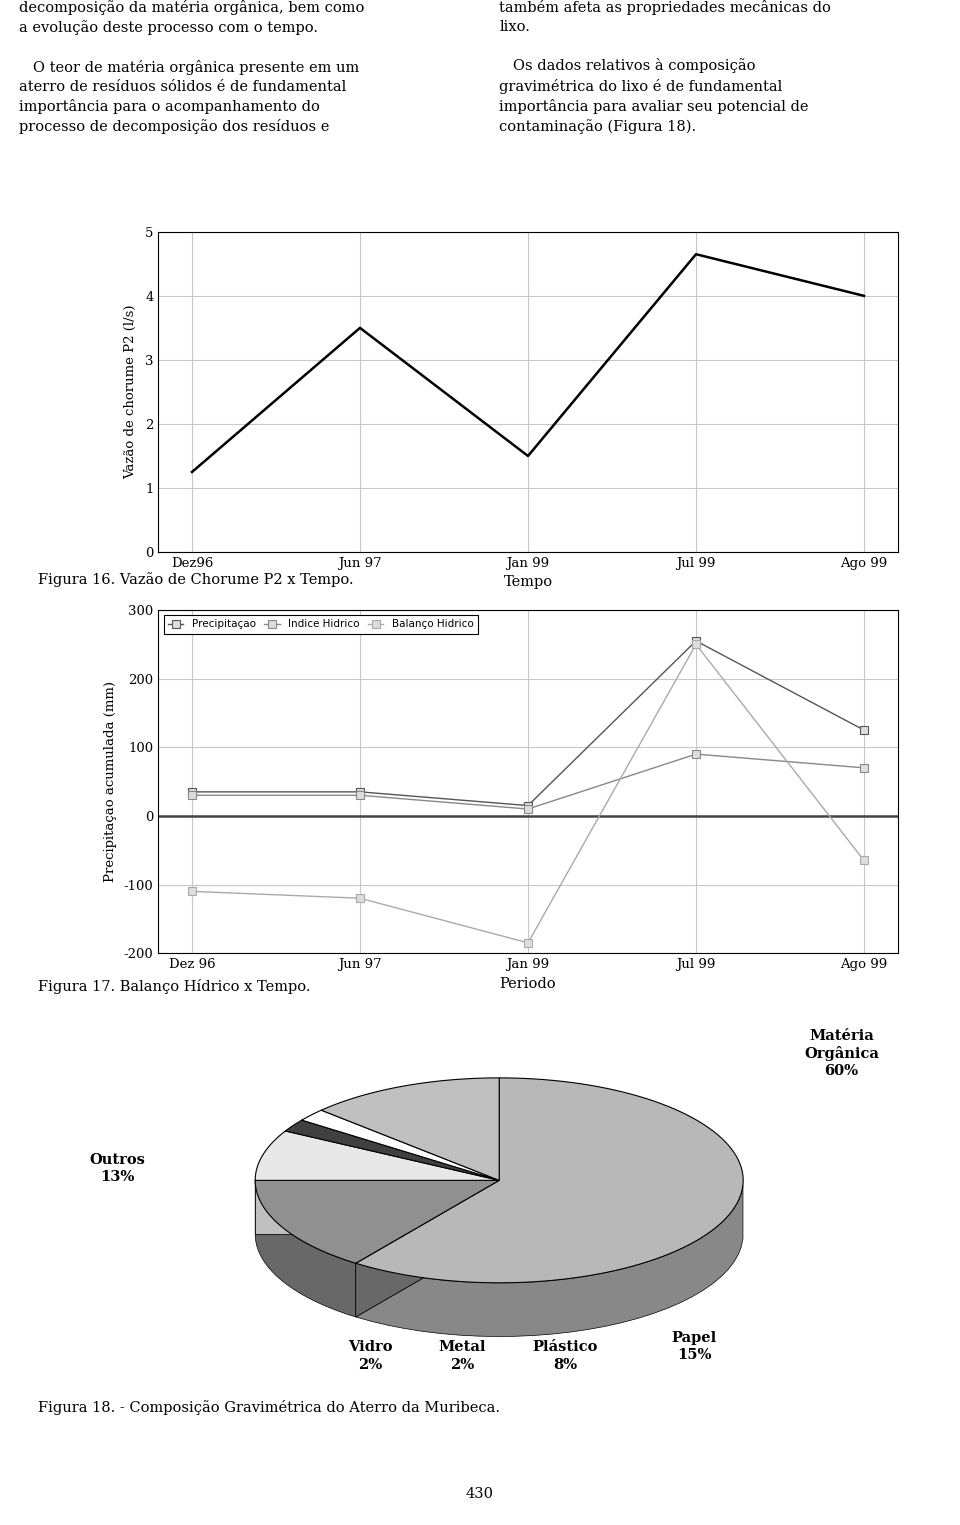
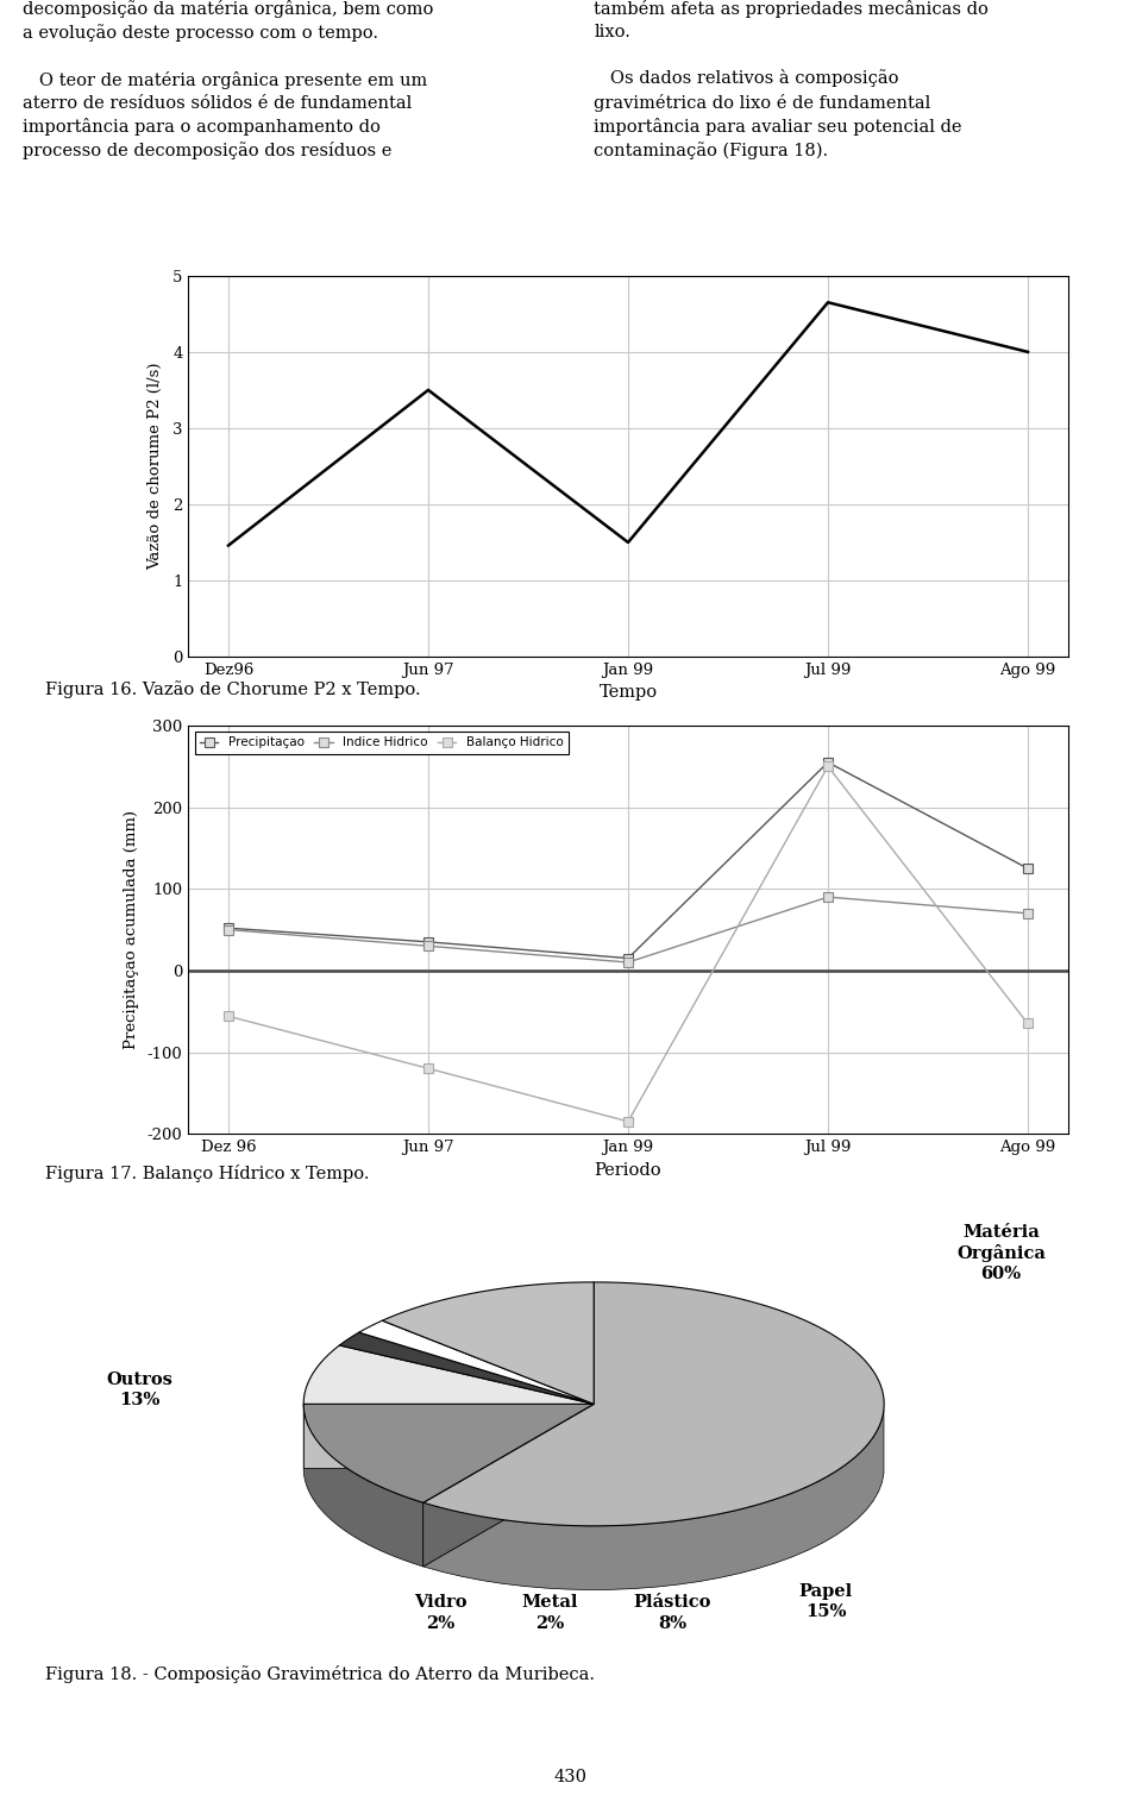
Dez96: 1.25 -> 1.46
Precipitaçao/Dez 96: 35 -> 52
Indice Hidrico/Dez 96: 30 -> 50
Balanço Hidrico/Dez 96: -110 -> -56
